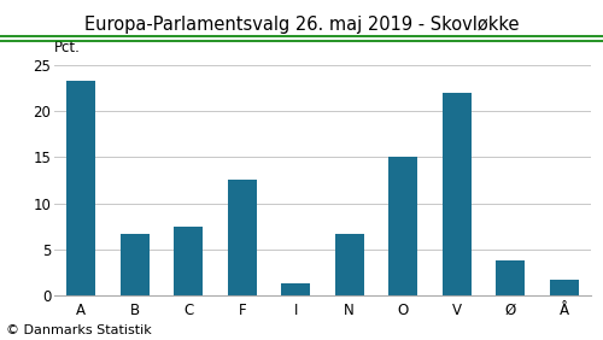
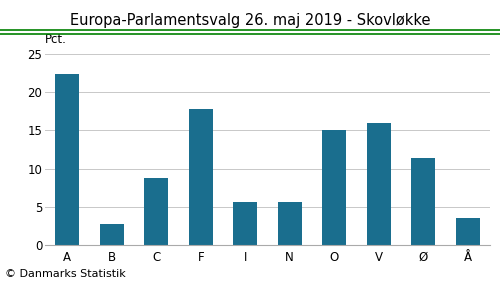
A: 23.3 -> 22.4
B: 6.7 -> 2.8
C: 7.5 -> 8.8
F: 12.5 -> 17.8
I: 1.3 -> 5.6
N: 6.7 -> 5.6
V: 22.0 -> 16.0
Ø: 3.8 -> 11.4
Å: 1.8 -> 3.6
